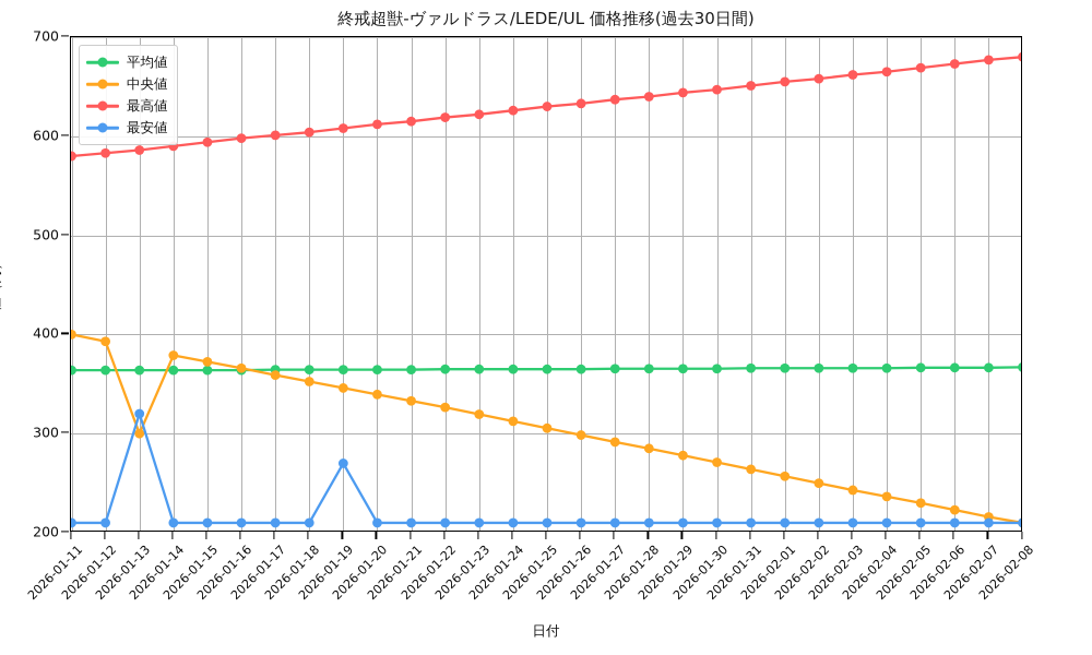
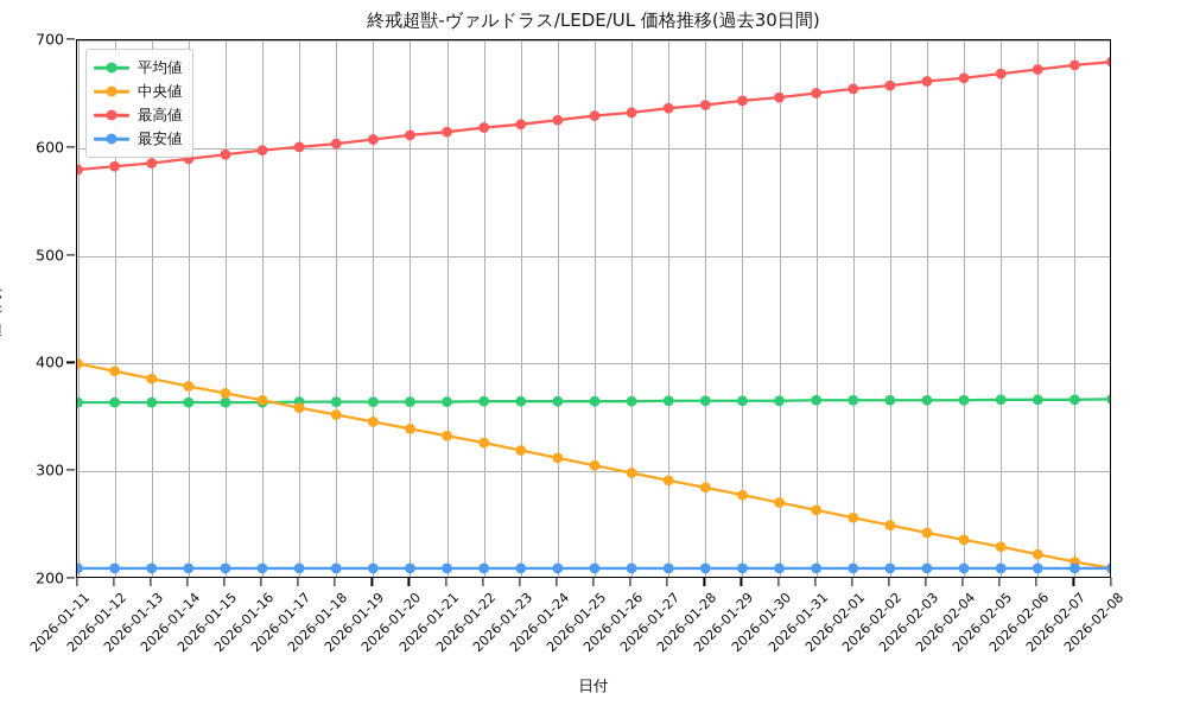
中央値/2026-01-13: 300 -> 390
最安値/2026-01-13: 320 -> 210
最安値/2026-01-19: 270 -> 210
